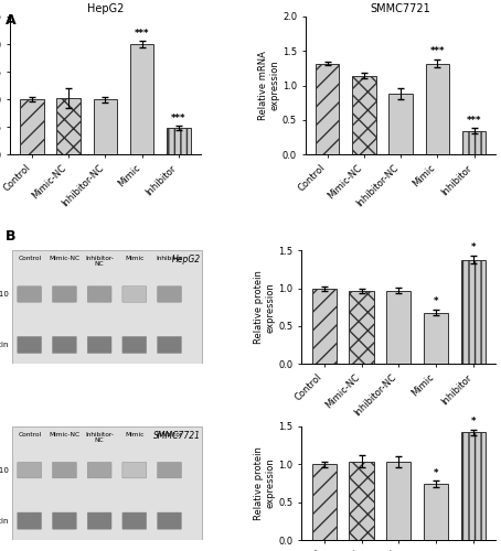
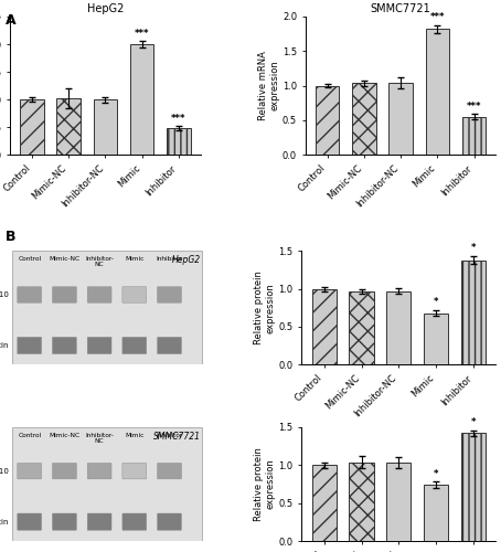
SMMC7721/Control: 1.32 -> 1.00
SMMC7721/Mimic-NC: 1.14 -> 1.04
SMMC7721/Inhibitor-NC: 0.88 -> 1.04
SMMC7721/Mimic: 1.32 -> 1.82
SMMC7721/Inhibitor: 0.34 -> 0.55
